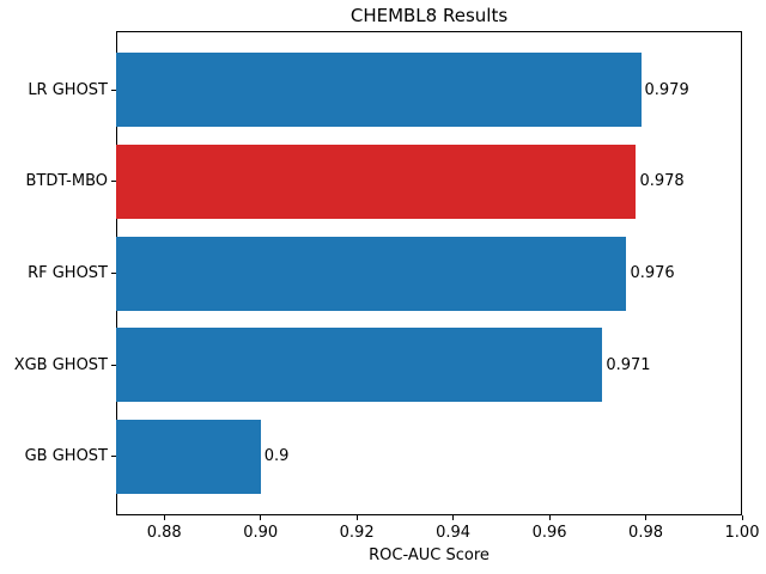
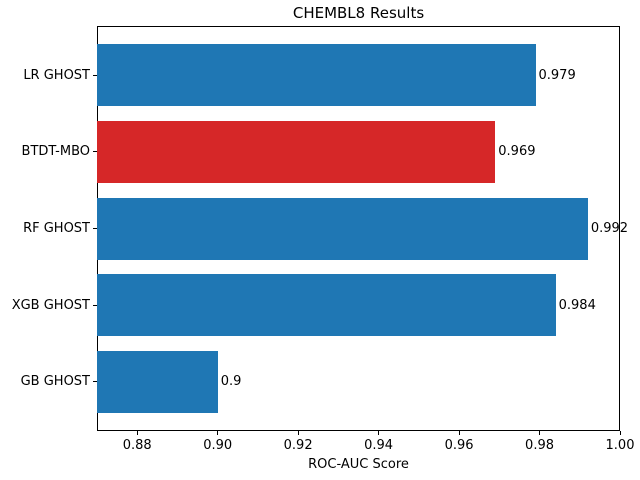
BTDT-MBO: 0.978 -> 0.969
RF GHOST: 0.976 -> 0.992
XGB GHOST: 0.971 -> 0.984
